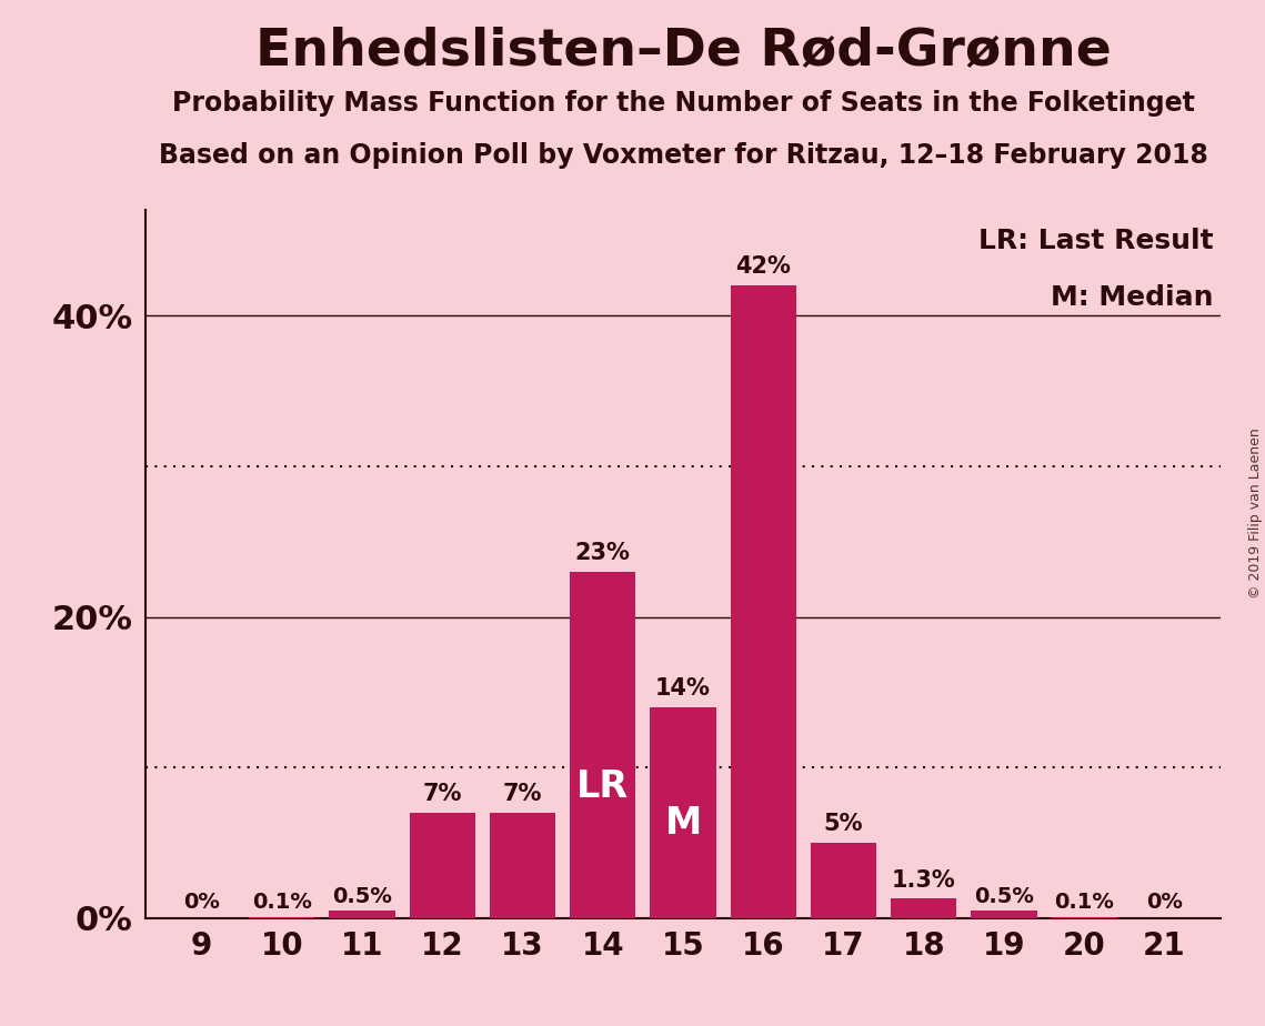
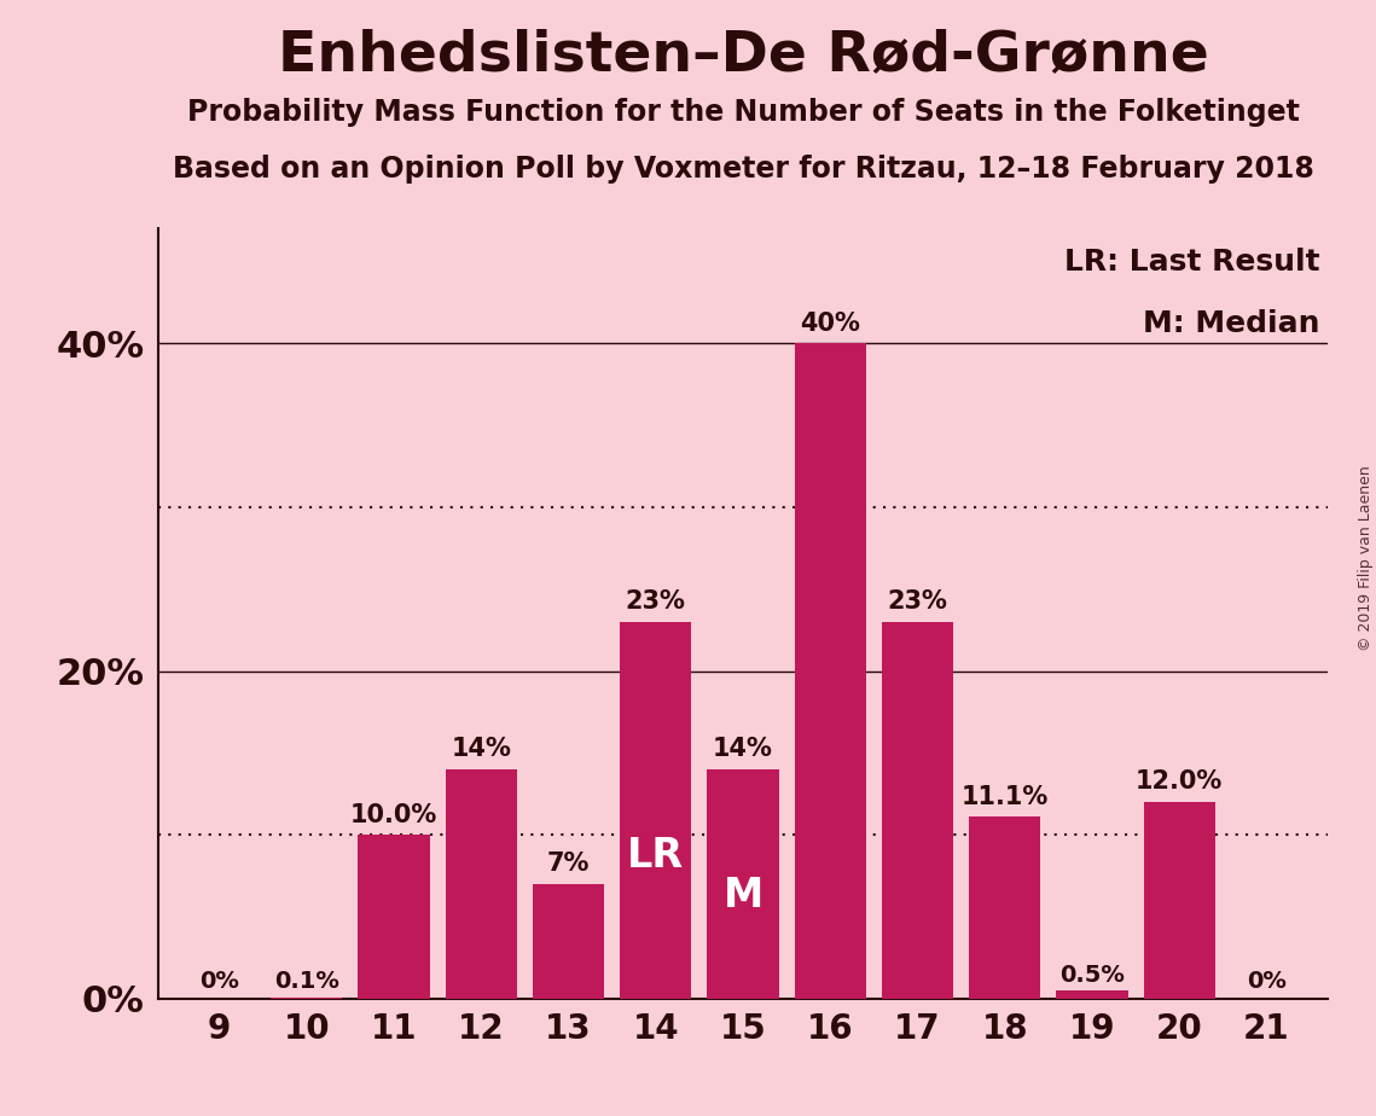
11: 0.5% -> 10.0%
12: 7% -> 14%
16: 42% -> 40%
17: 5% -> 23%
18: 1.3% -> 11.1%
20: 0.1% -> 12.0%
